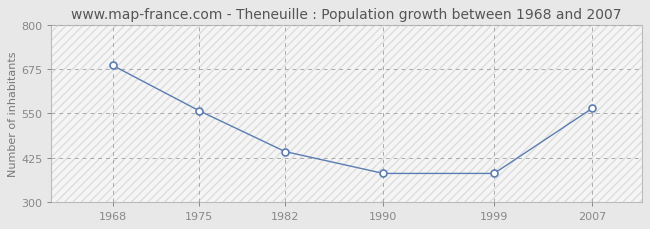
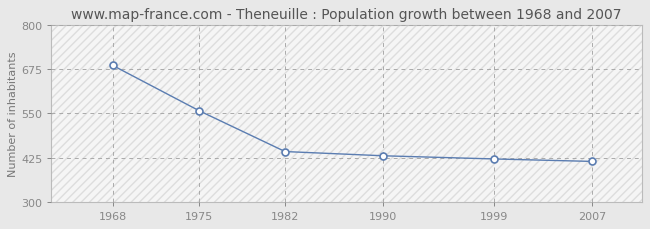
1990: 380 -> 430
1999: 380 -> 421
2007: 565 -> 414
